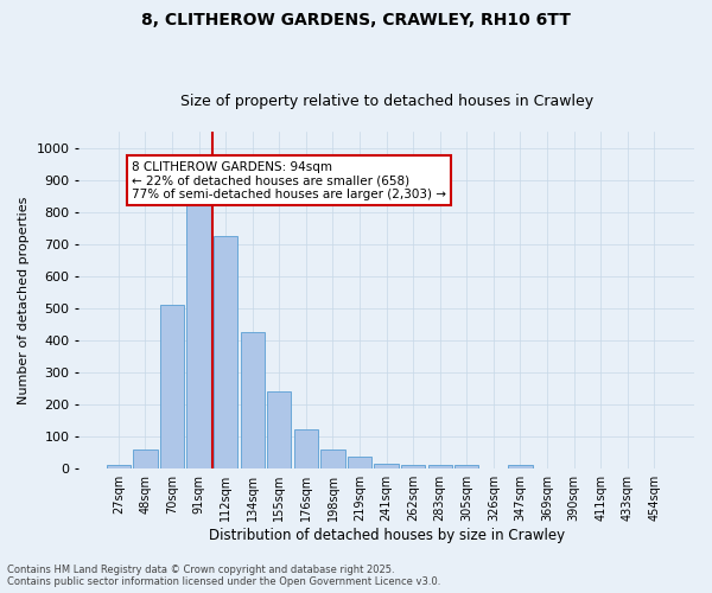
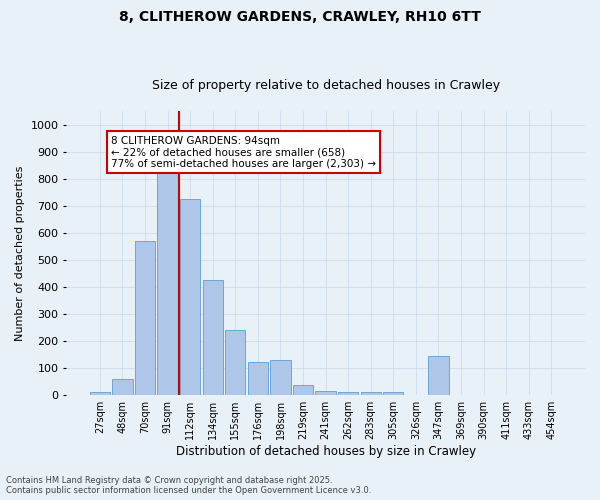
70sqm: 510 -> 570
198sqm: 57 -> 130
347sqm: 10 -> 145
